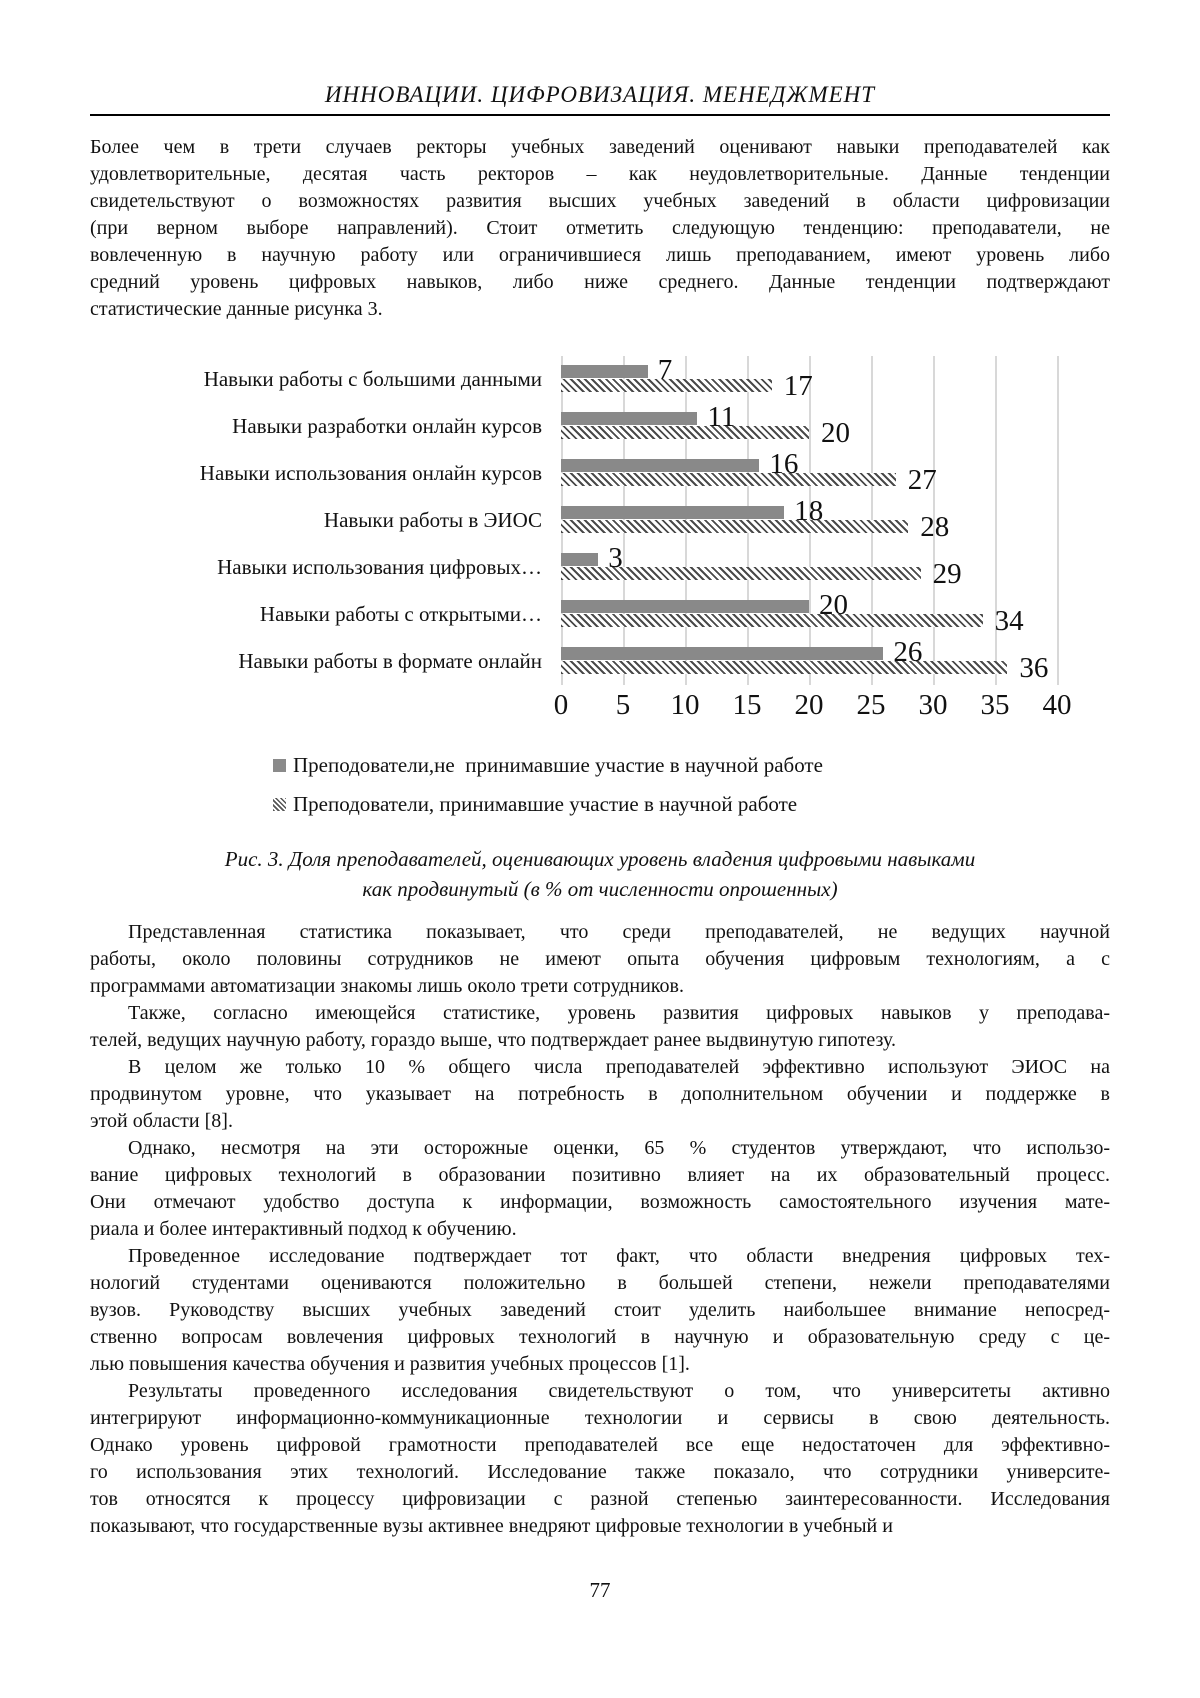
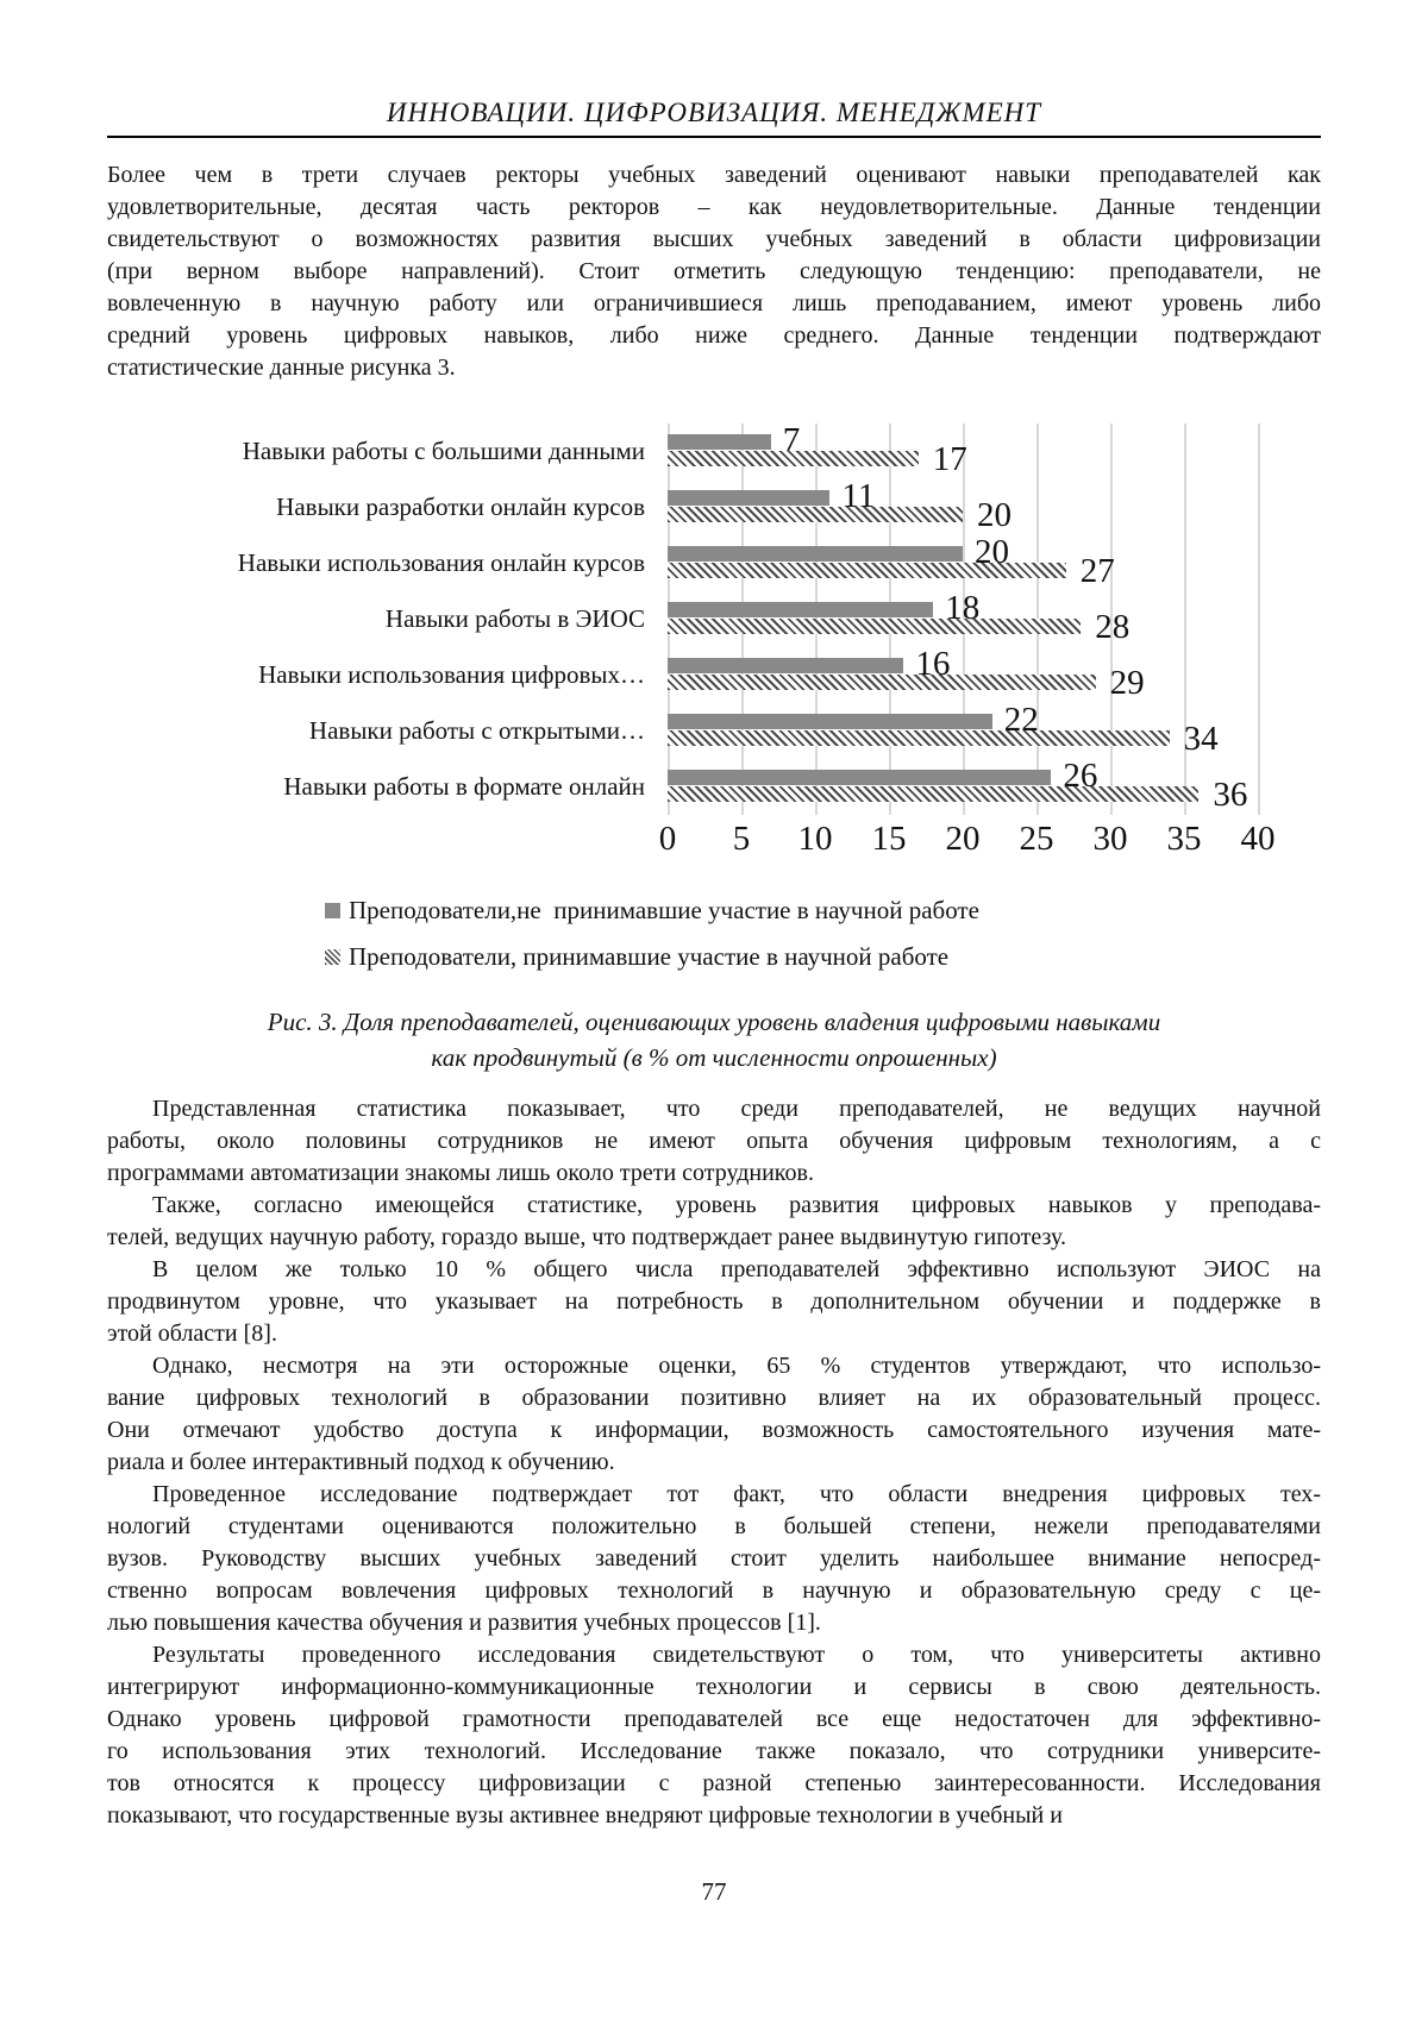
Преподователи,не принимавшие участие в научной работе/Навыки использования онлайн курсов: 16 -> 20
Преподователи,не принимавшие участие в научной работе/Навыки использования цифровых…: 3 -> 16
Преподователи,не принимавшие участие в научной работе/Навыки работы с открытыми…: 20 -> 22
